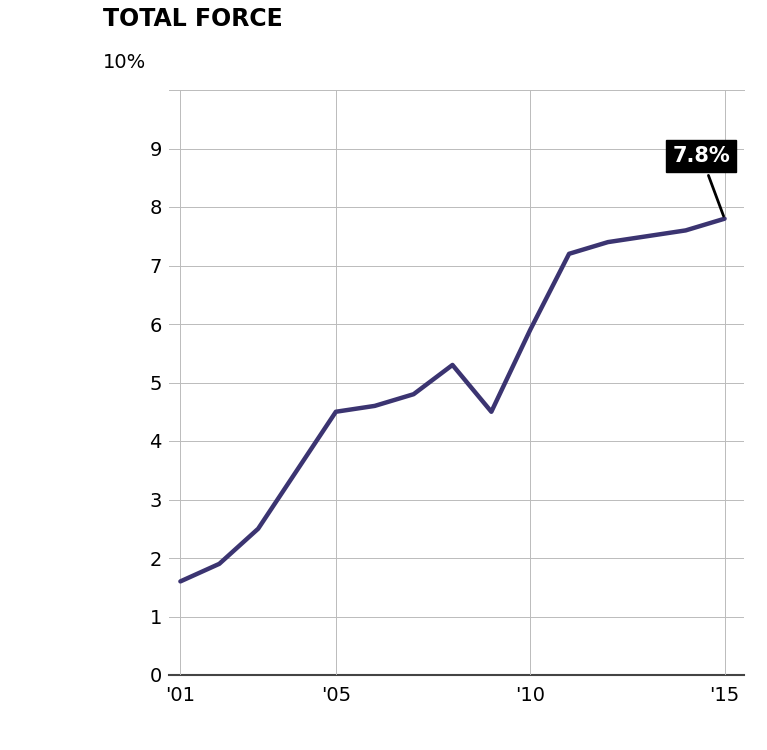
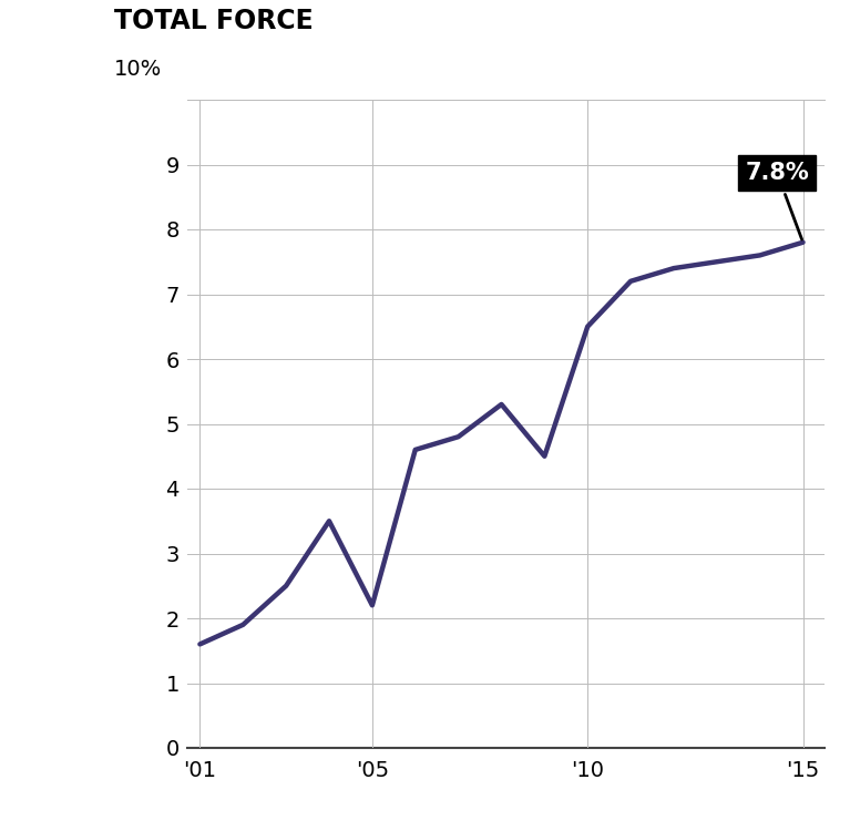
'05: 4.5 -> 2.2
'10: 5.9 -> 6.5
